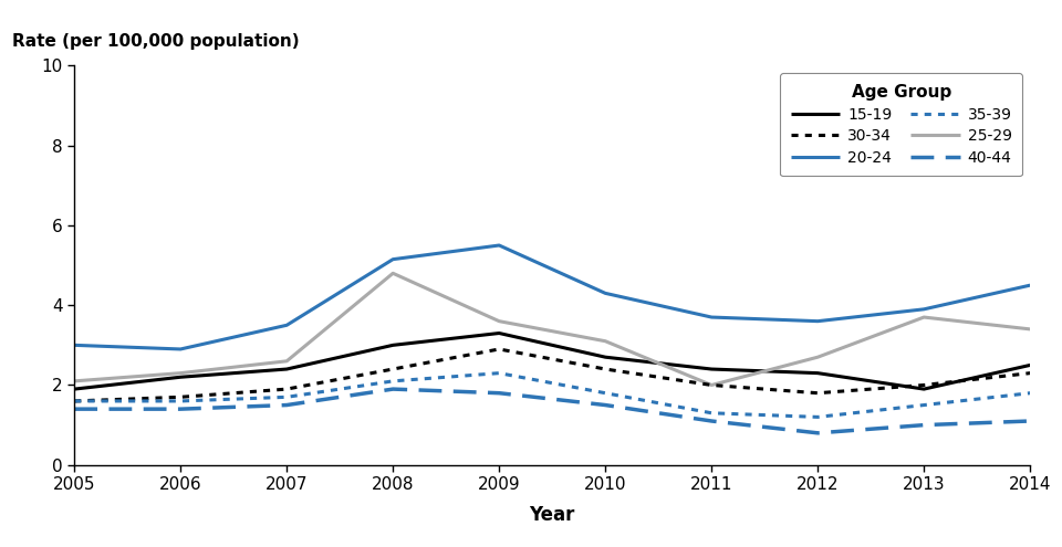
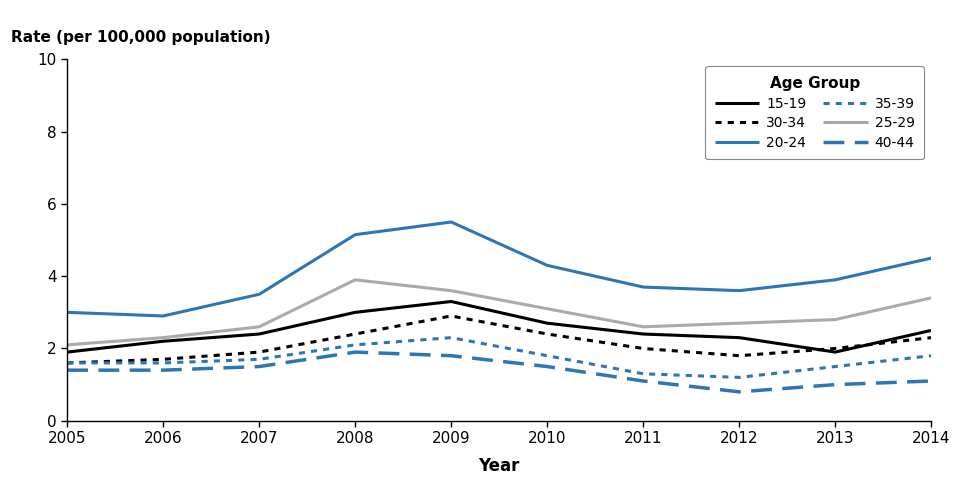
25-29/2008: 4.8 -> 3.9
25-29/2011: 2.0 -> 2.6
25-29/2013: 3.7 -> 2.8
